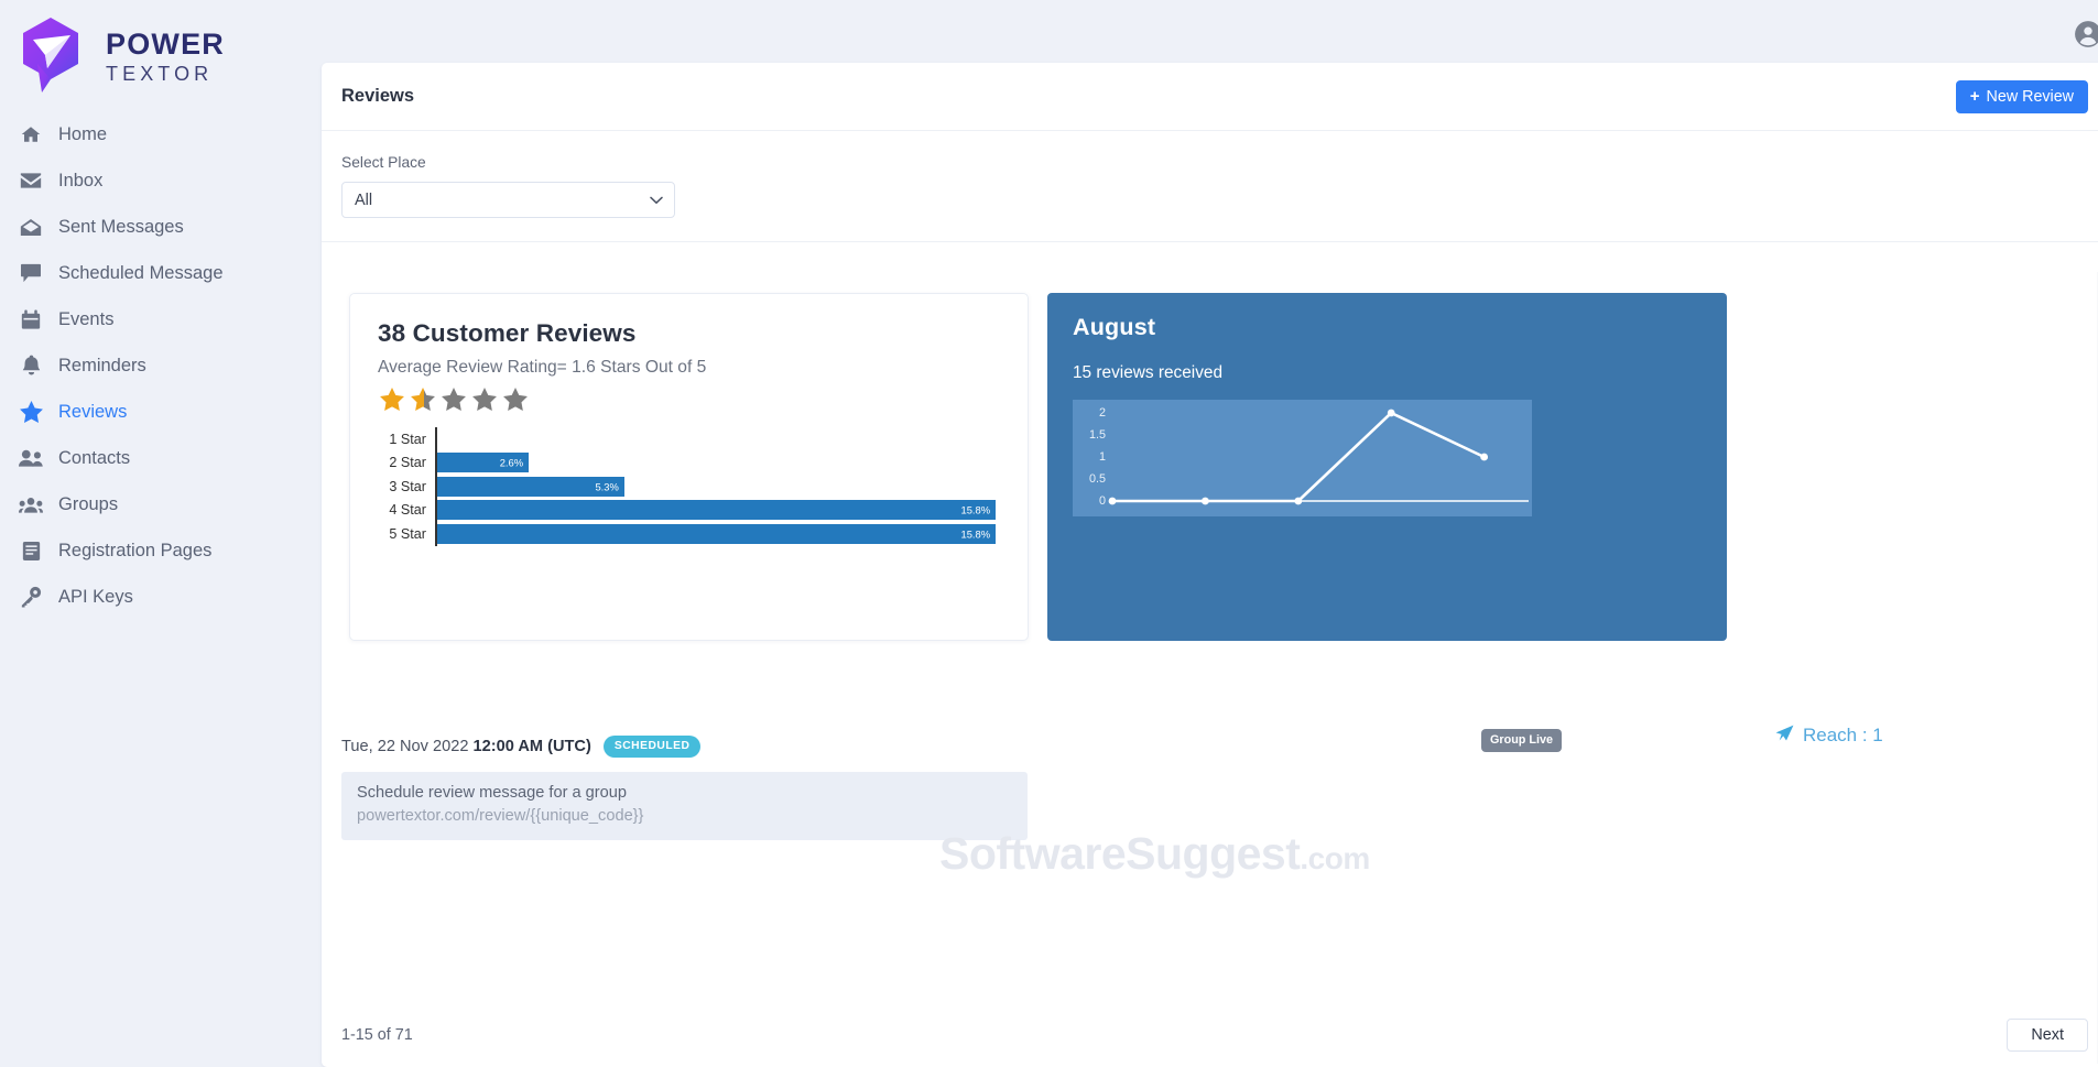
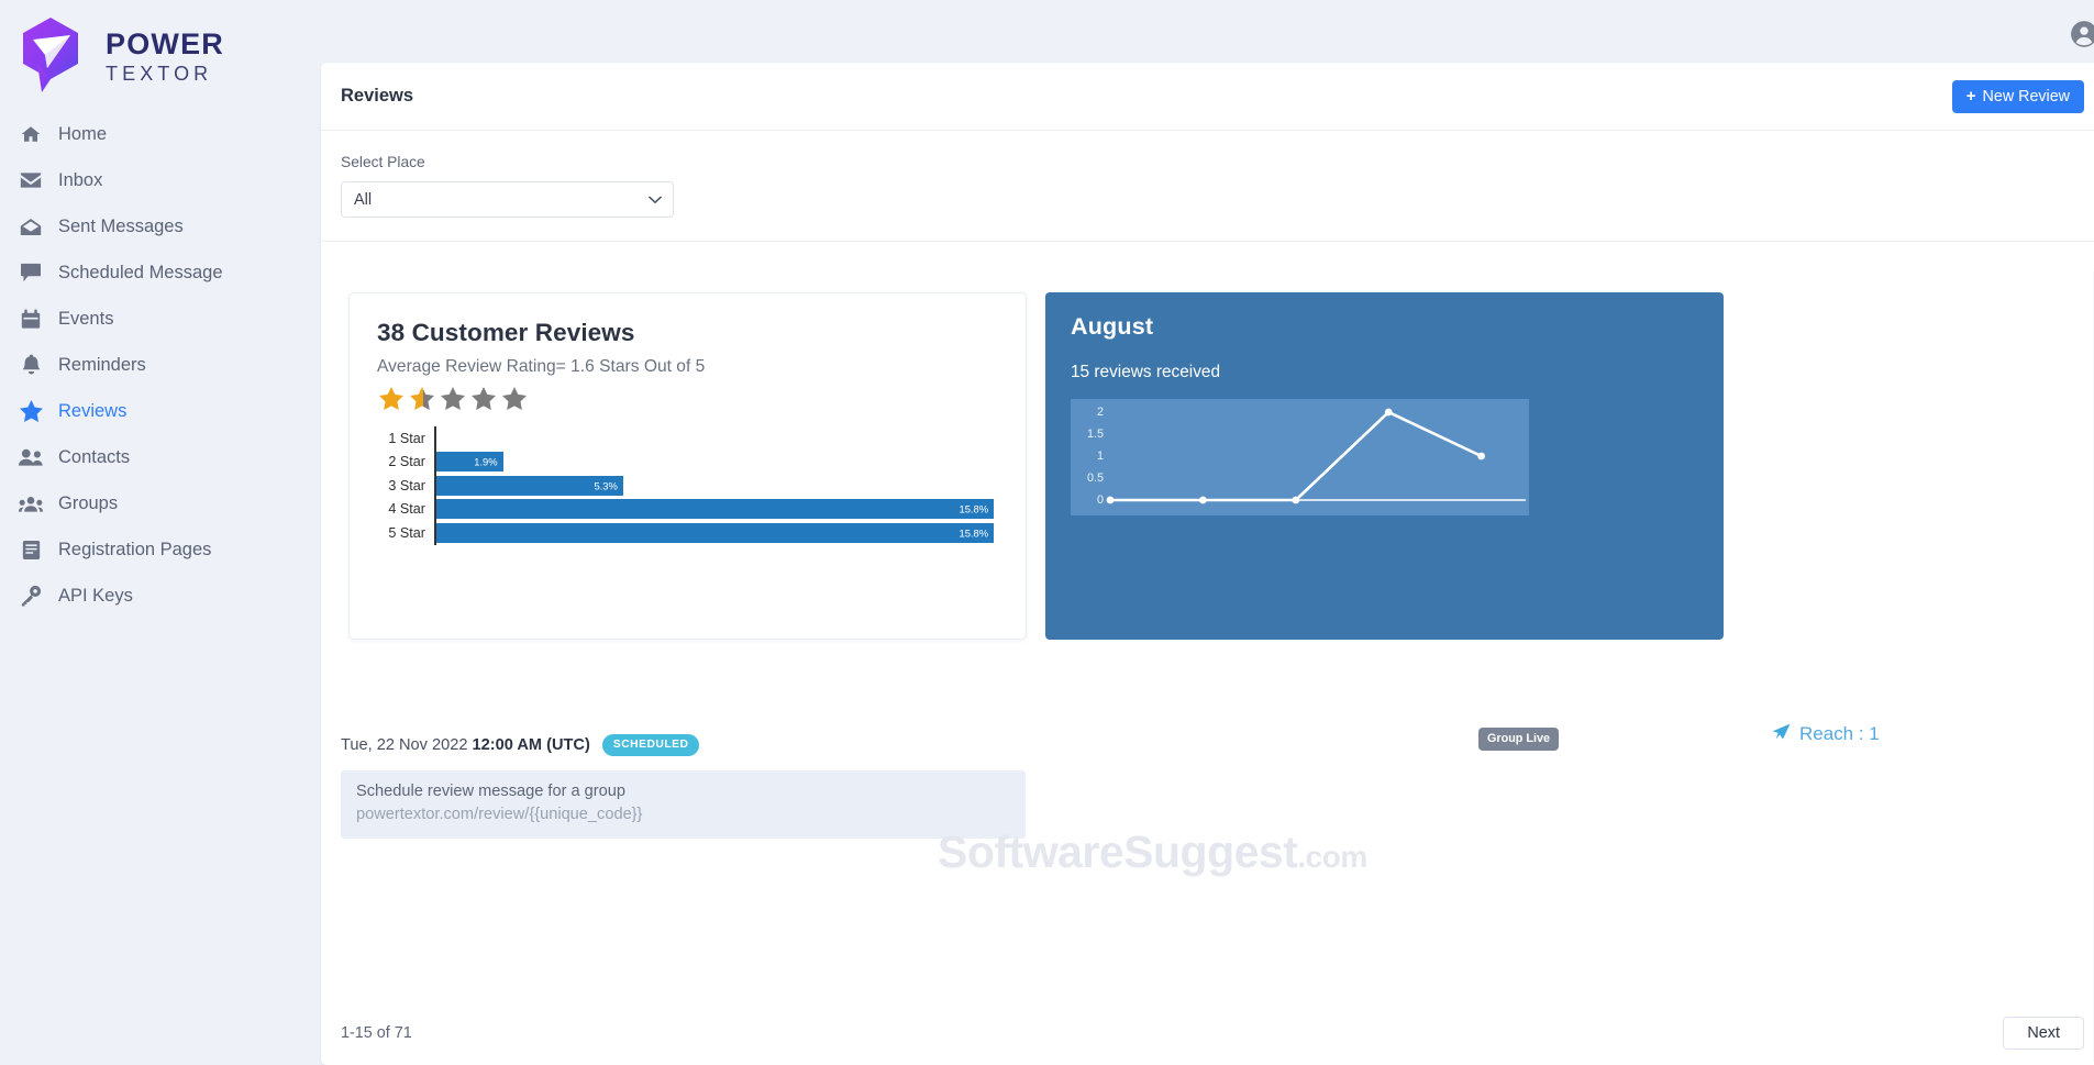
38 Customer Reviews/2 Star: 2.6% -> 1.9%
